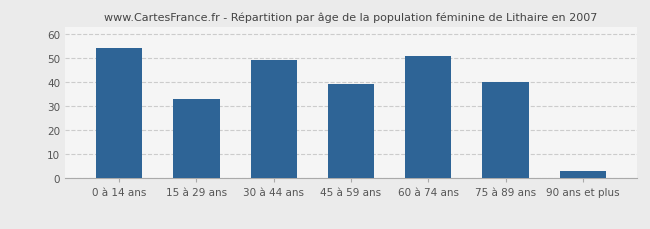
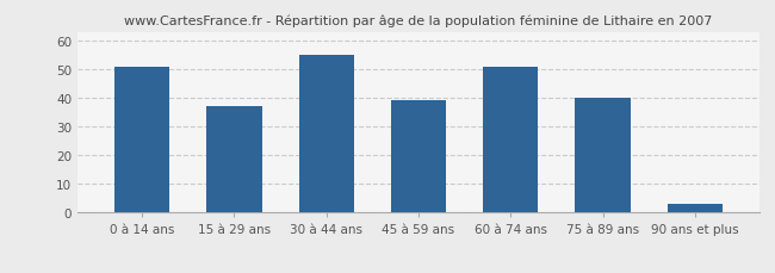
0 à 14 ans: 54 -> 51
15 à 29 ans: 33 -> 37
30 à 44 ans: 49 -> 55
